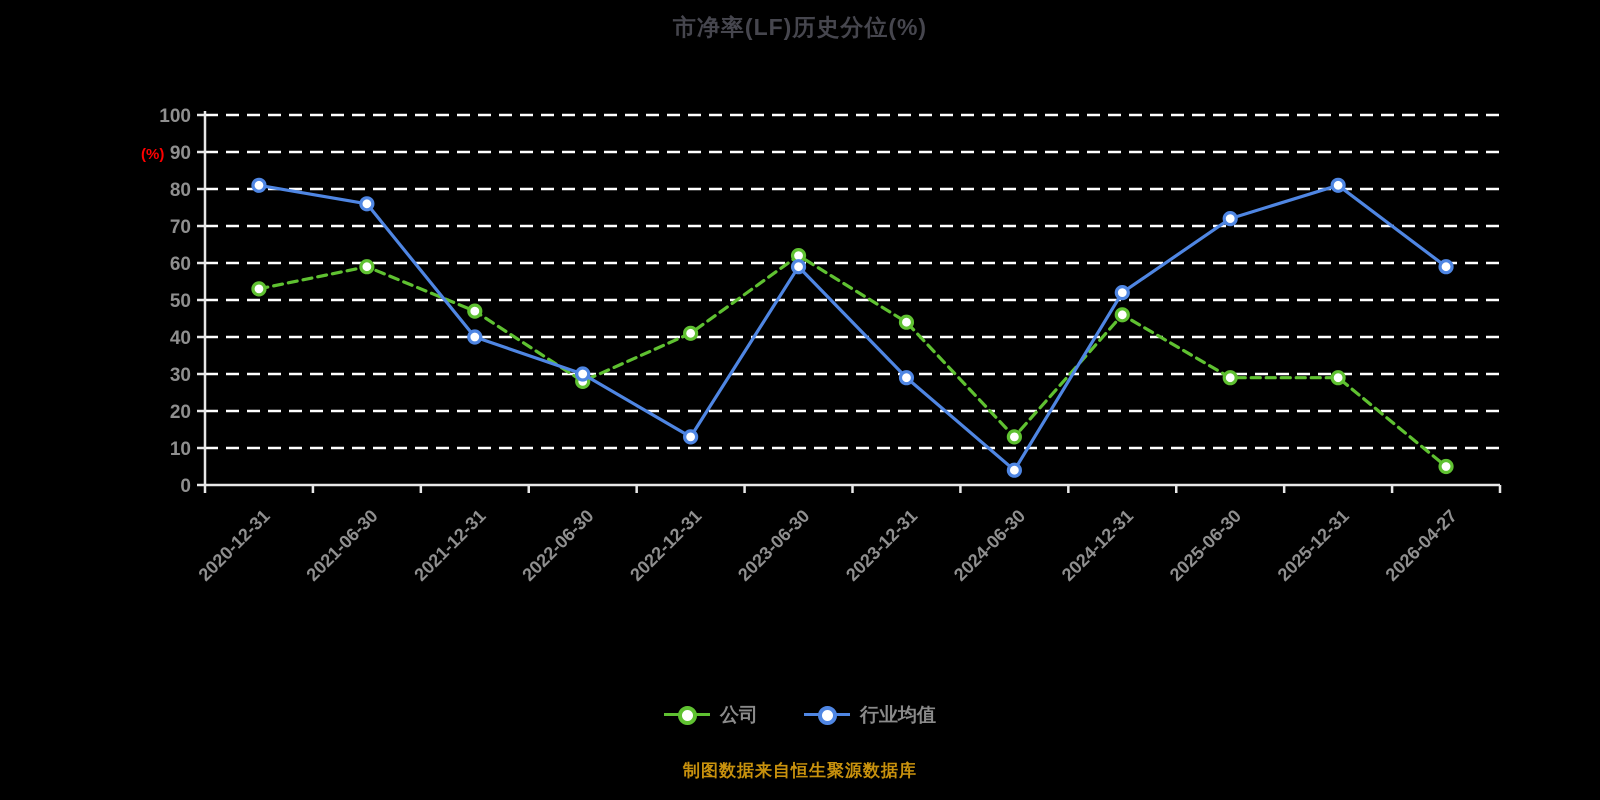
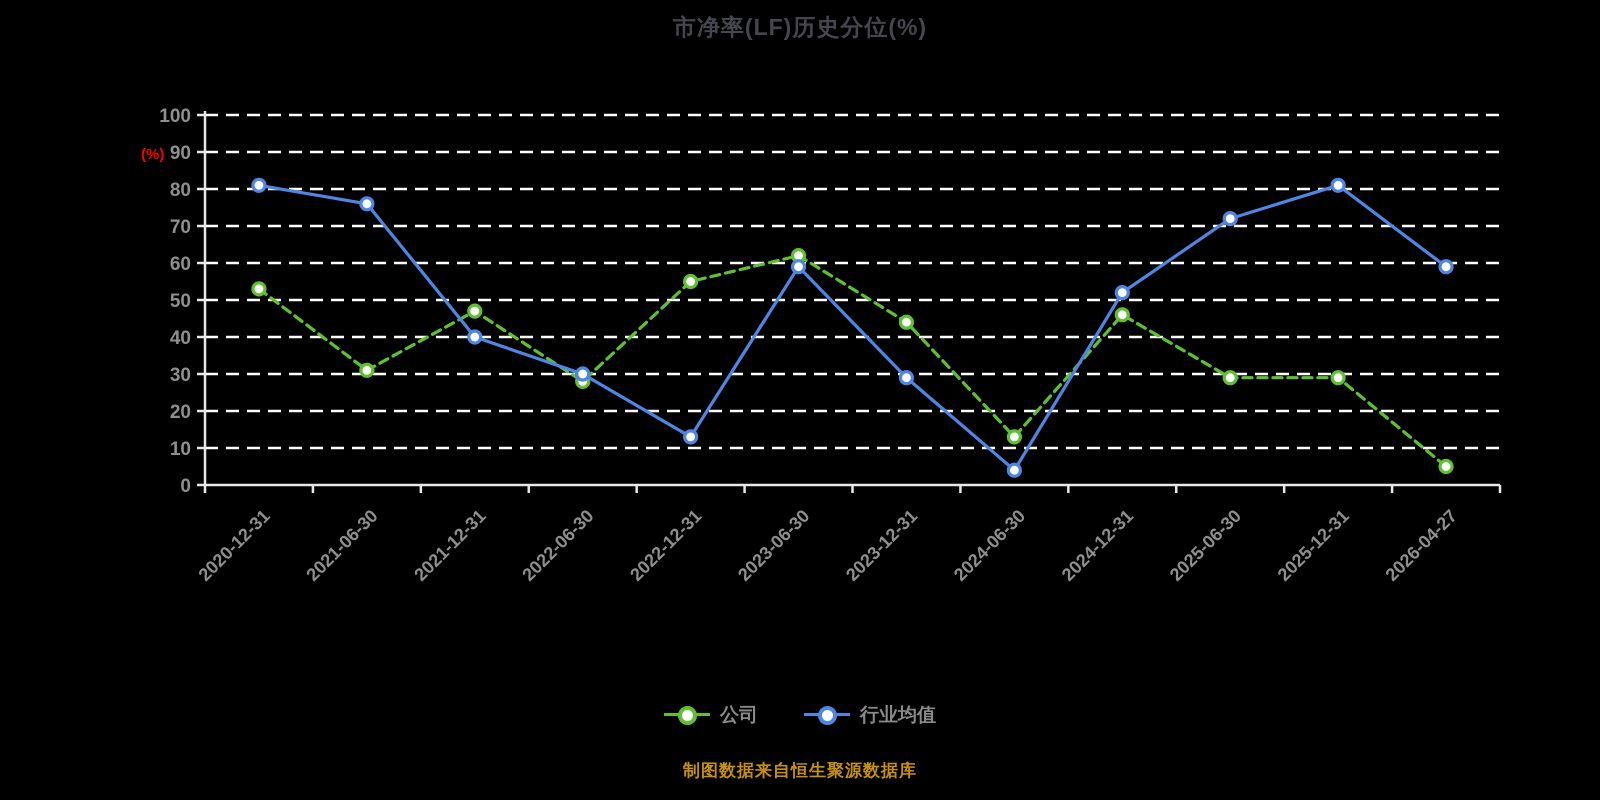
公司/2021-06-30: 59 -> 31
公司/2022-12-31: 41 -> 55
